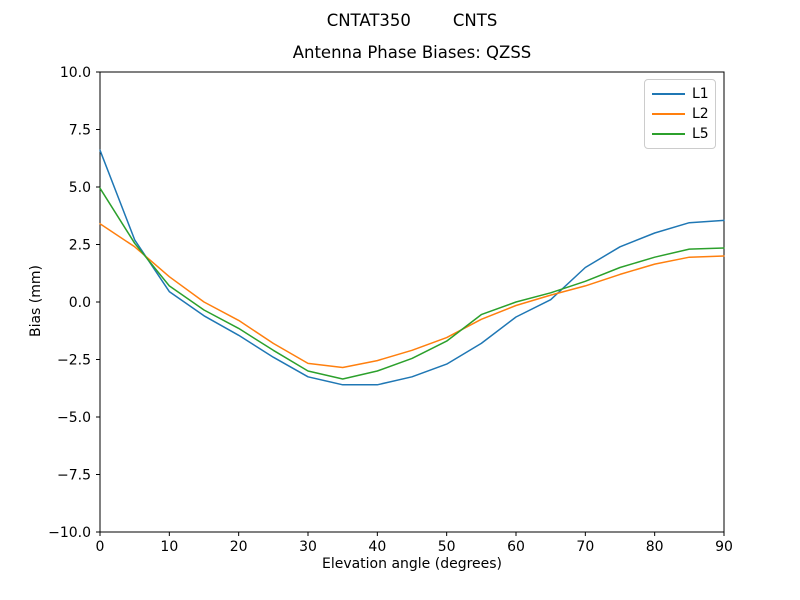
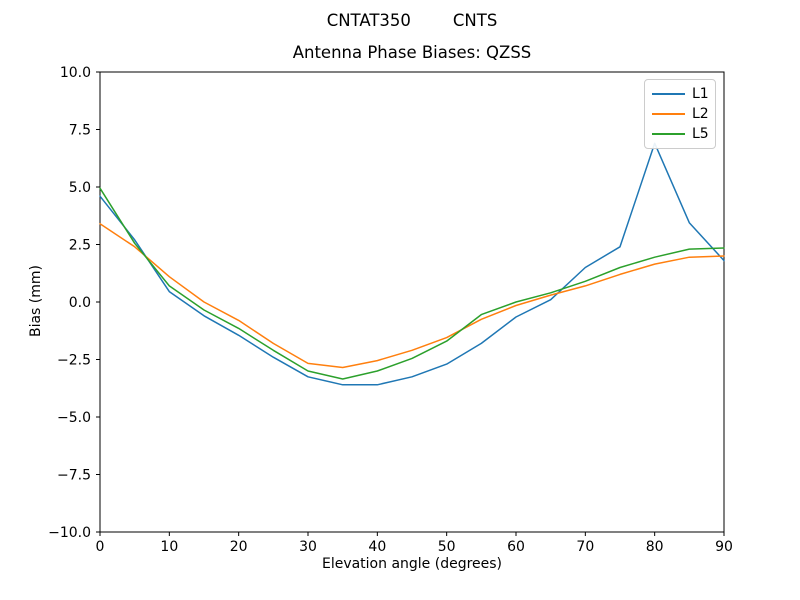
L1/0: 6.6 -> 4.6
L1/80: 3.0 -> 6.9
L1/90: 3.5 -> 1.8
